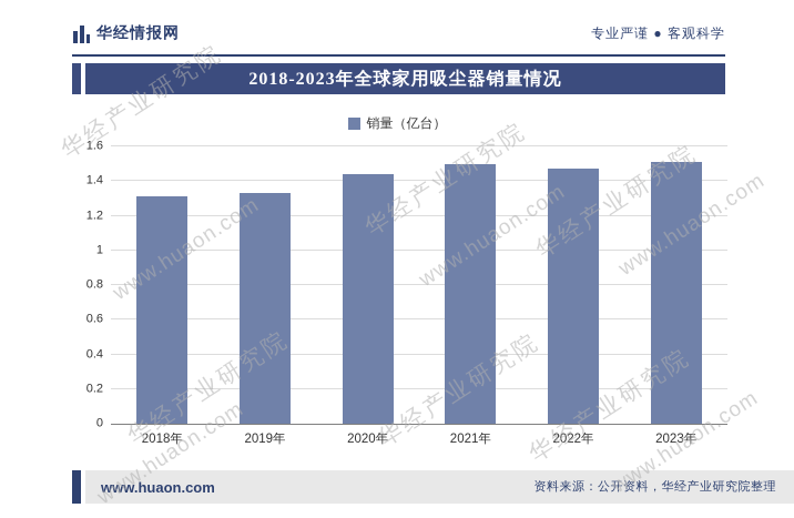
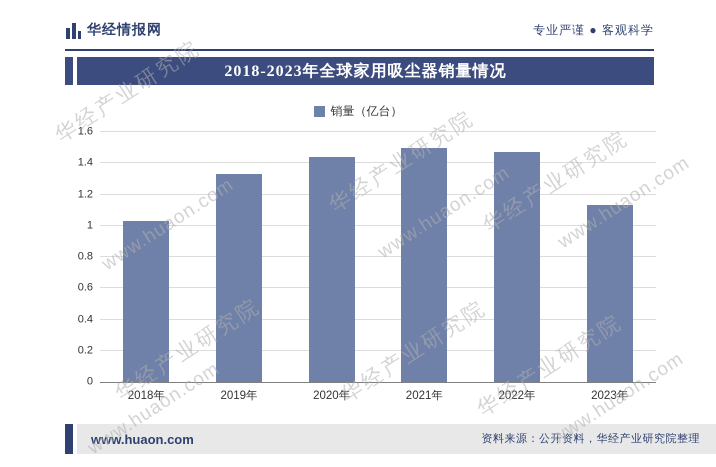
2018年: 1.31 -> 1.03
2023年: 1.51 -> 1.13
